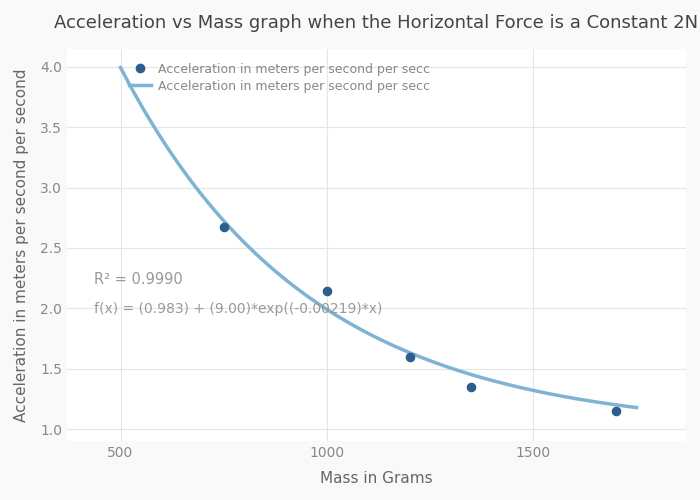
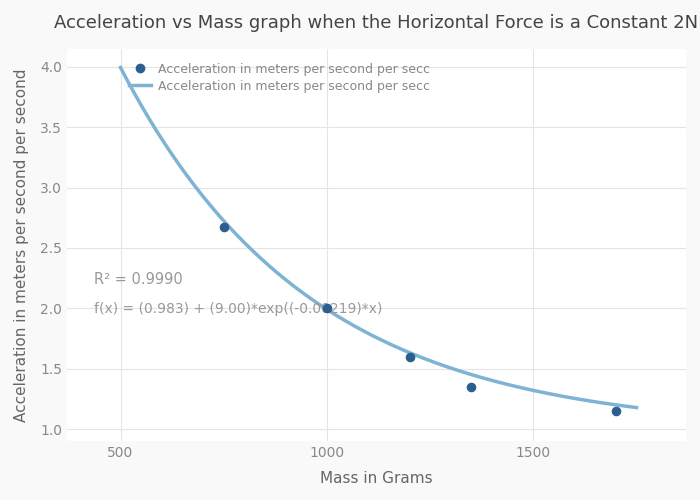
Acceleration in meters per second per secc/1000: 2.14 -> 2.00
